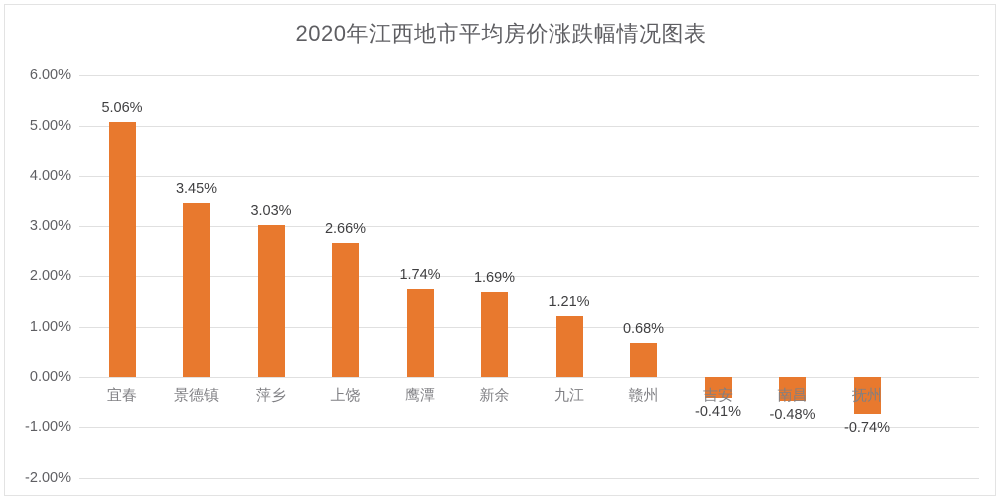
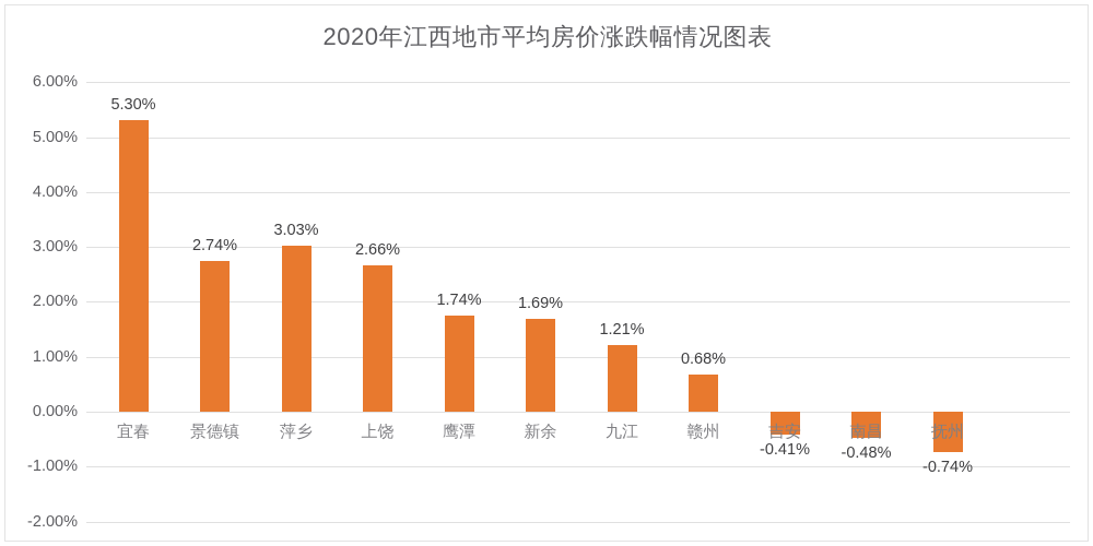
宜春: 5.06% -> 5.30%
景德镇: 3.45% -> 2.74%
